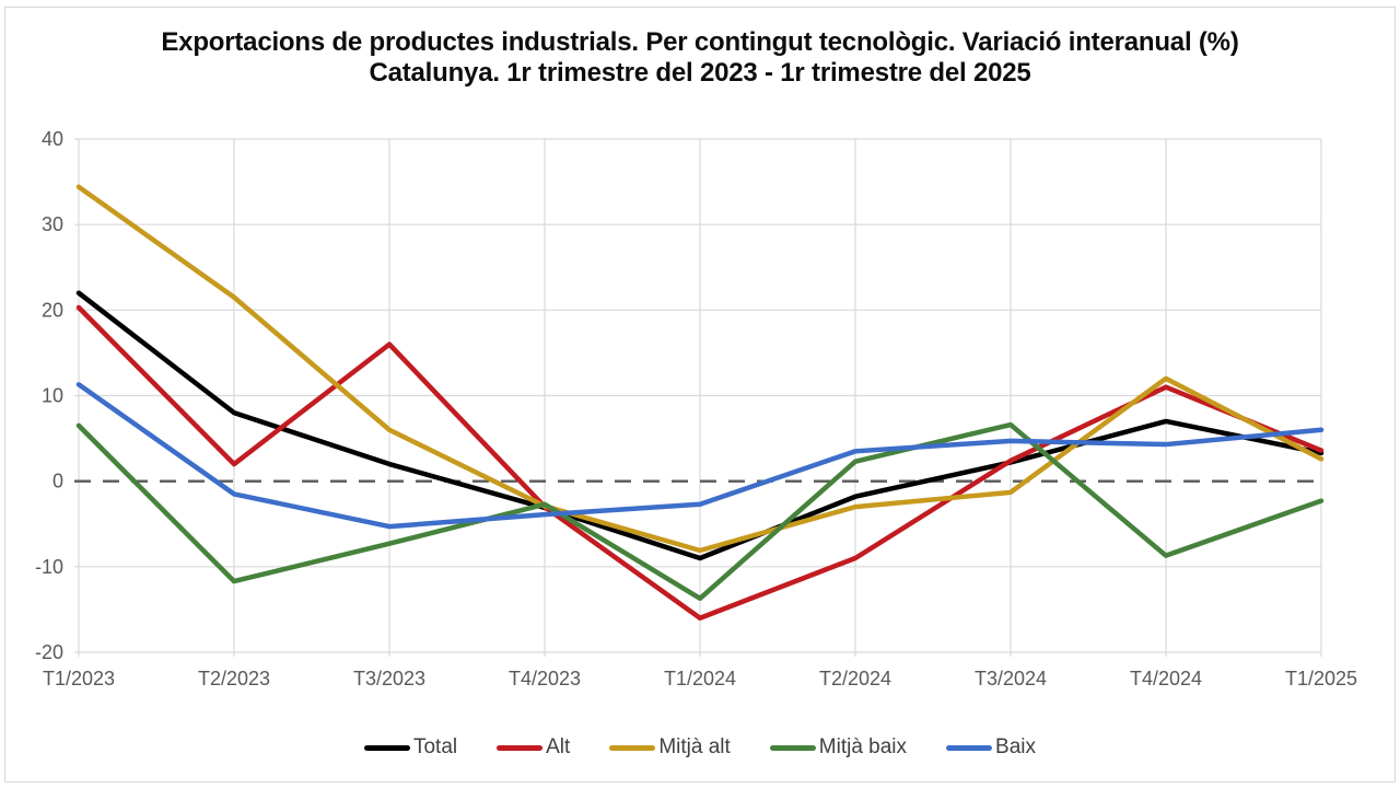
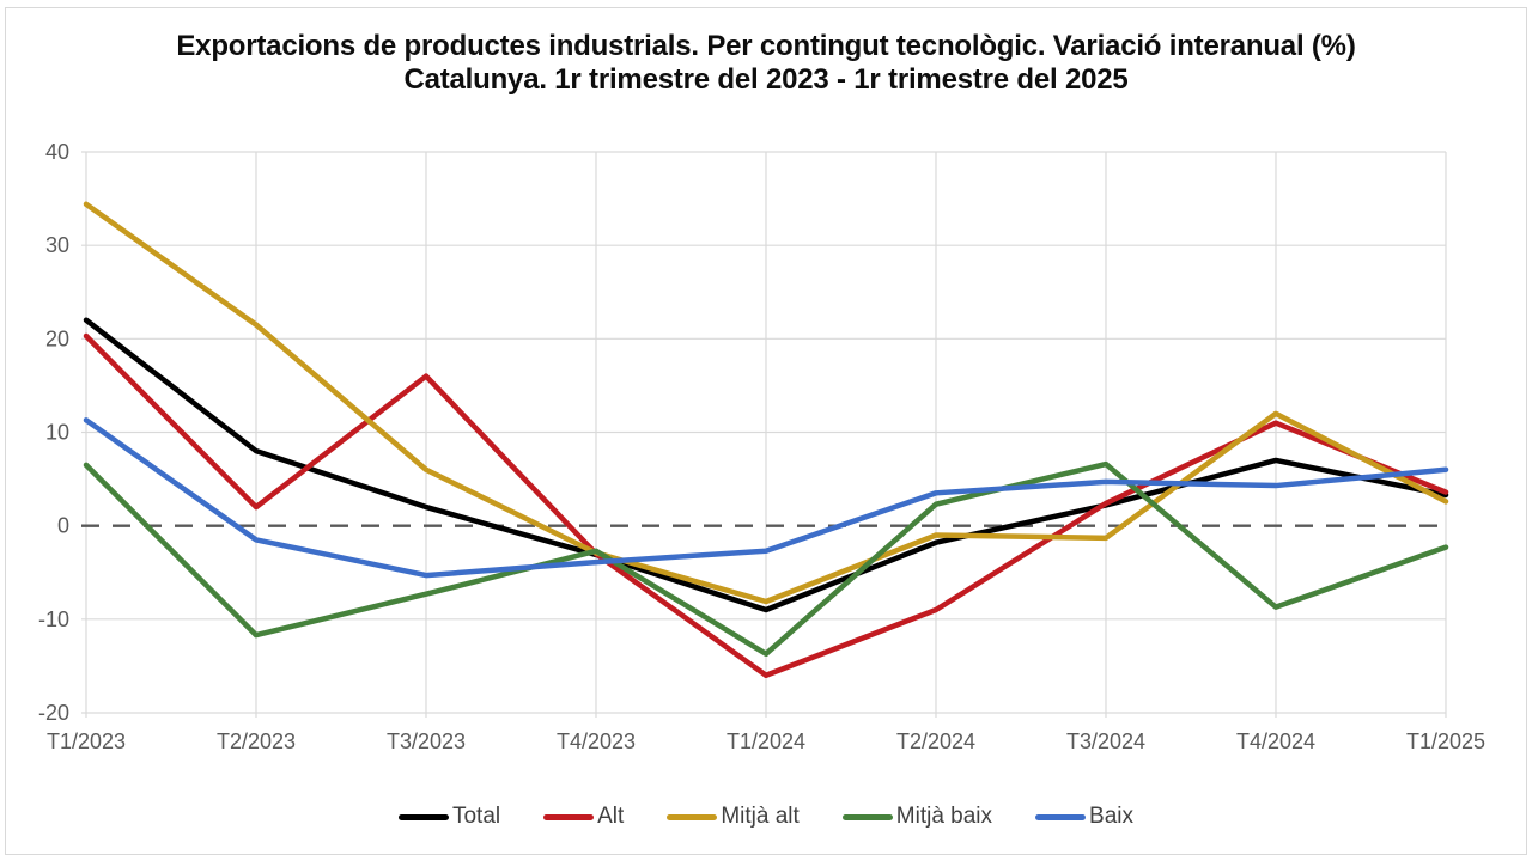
Mitjà alt/T2/2024: -3 -> -1
